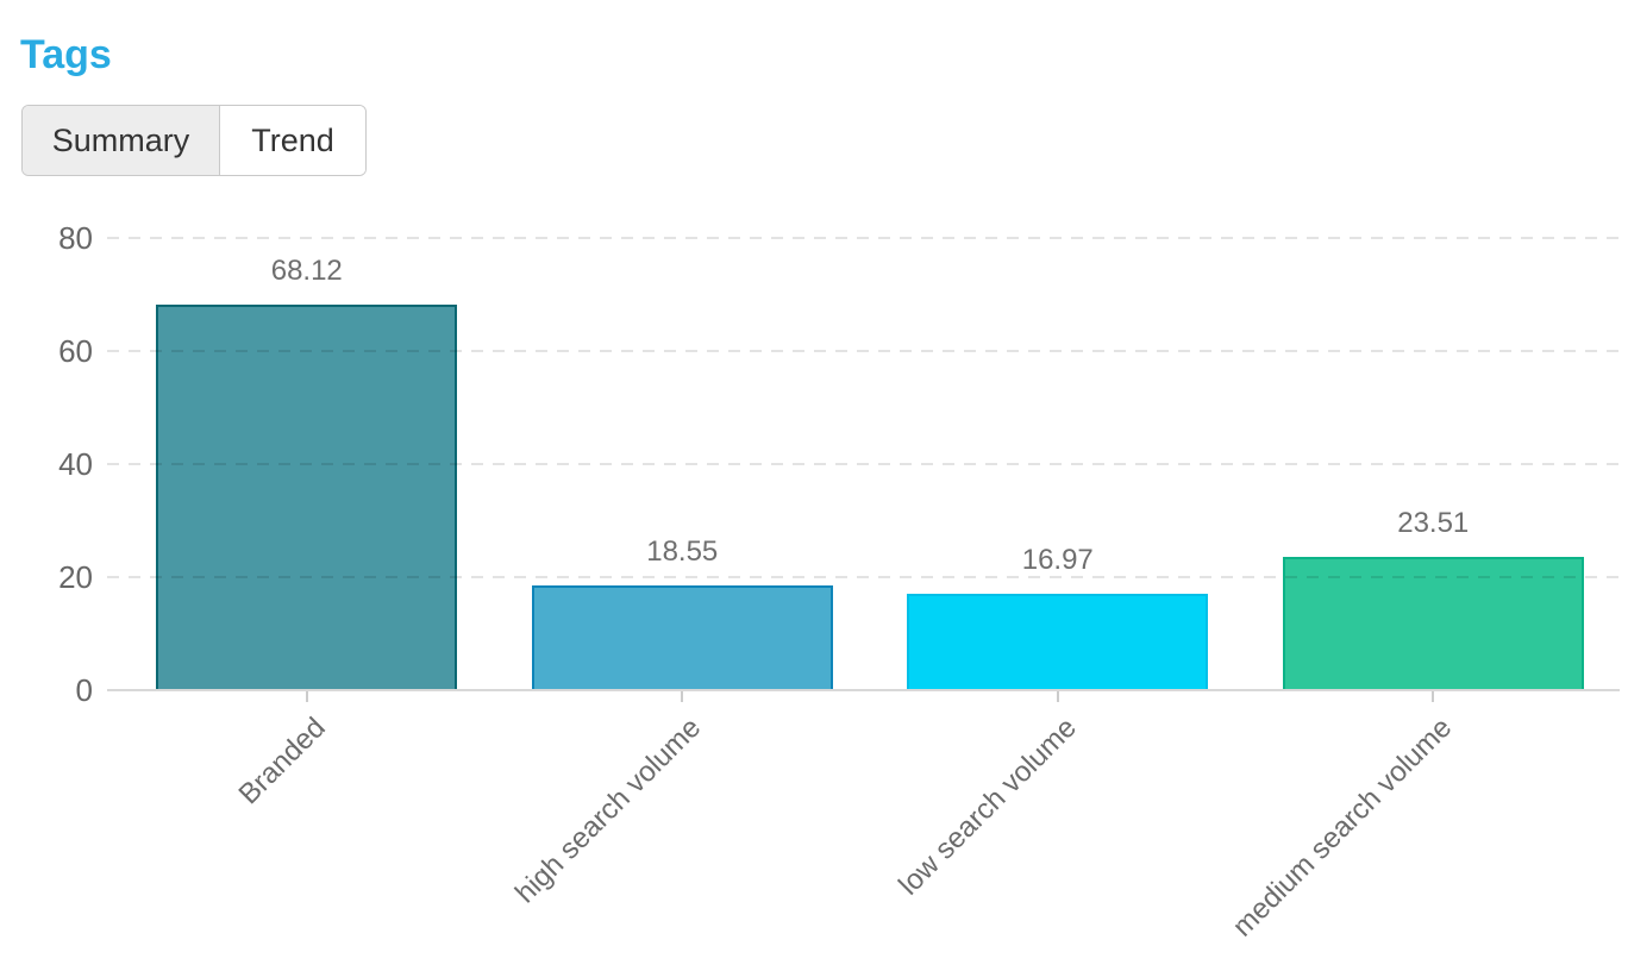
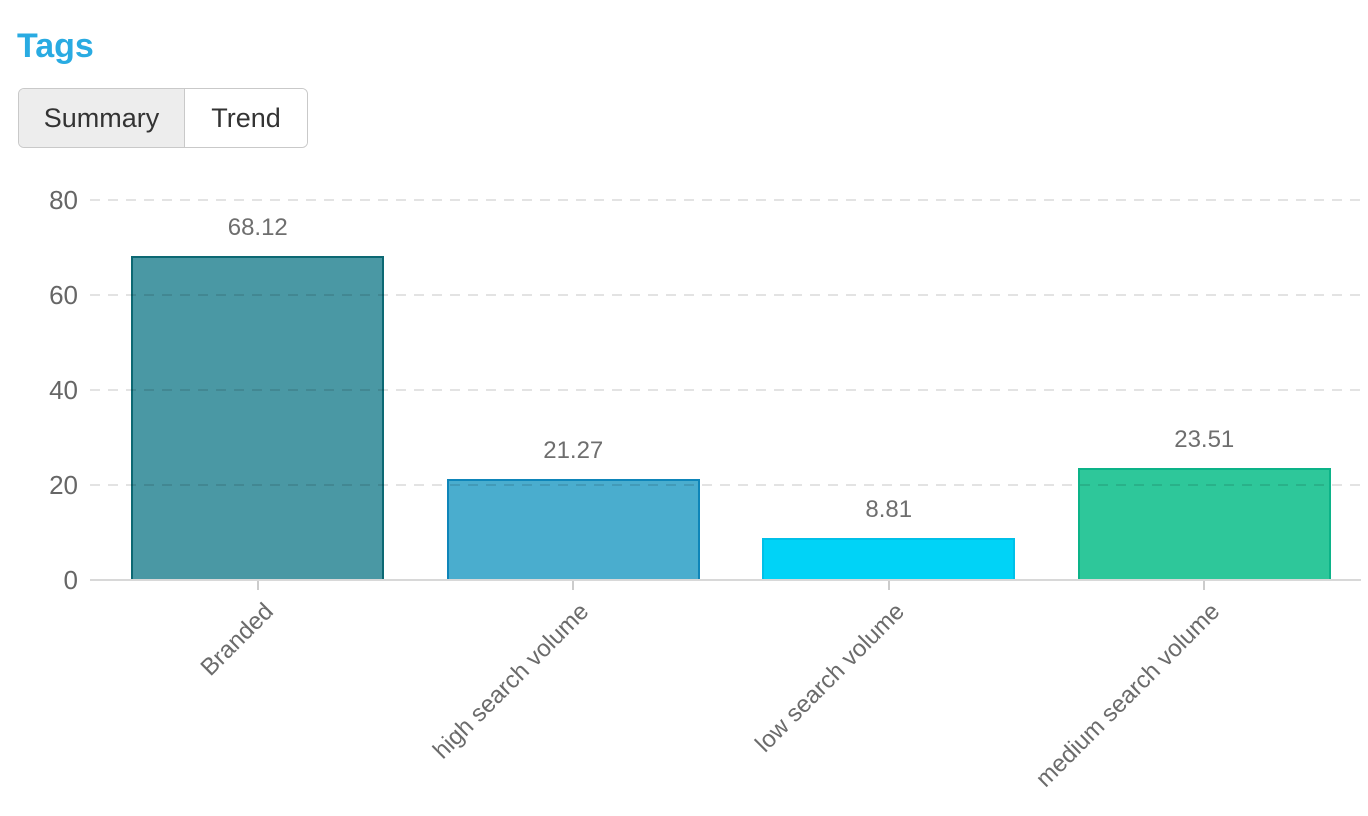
high search volume: 18.55 -> 21.27
low search volume: 16.97 -> 8.81
